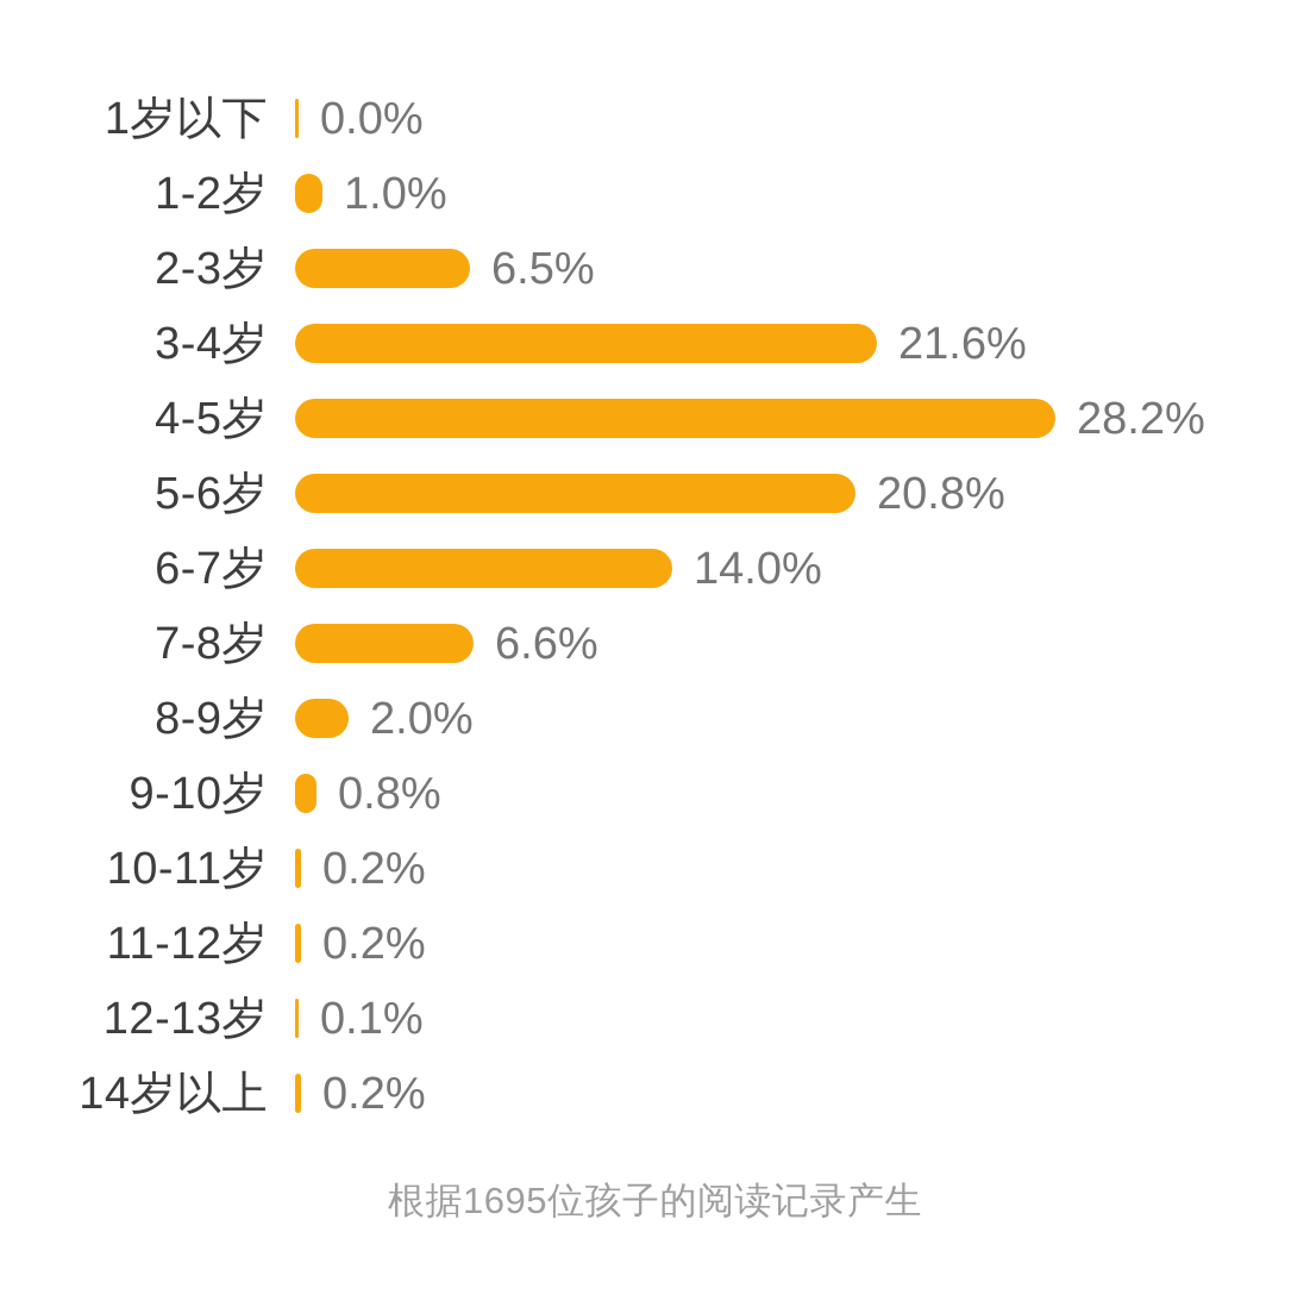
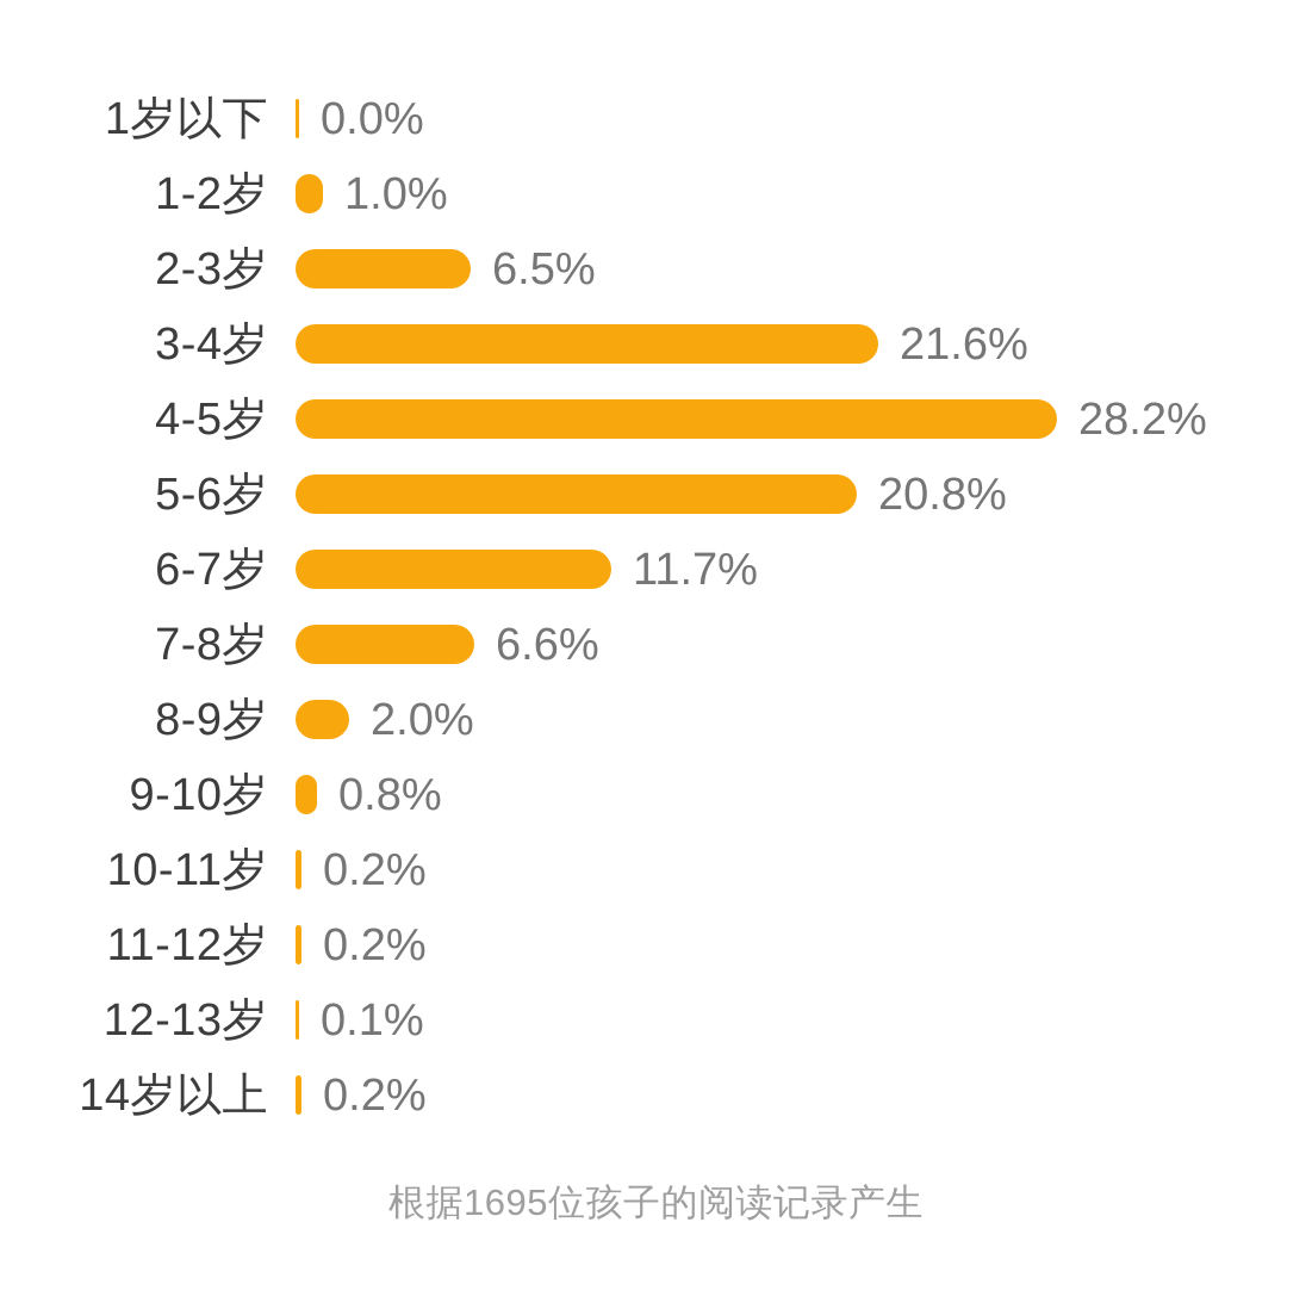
6-7岁: 14.0% -> 11.7%
